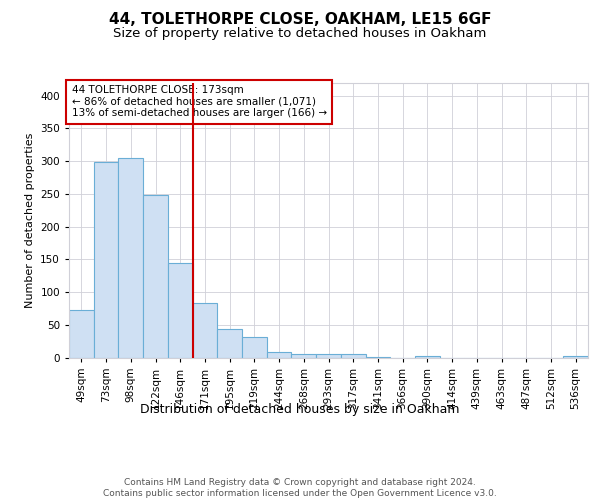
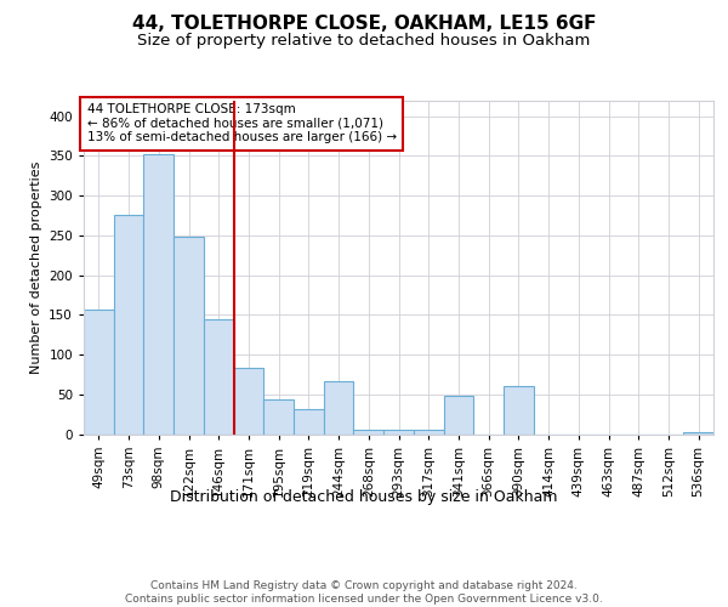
49sqm: 72 -> 156
73sqm: 299 -> 276
98sqm: 304 -> 352
244sqm: 9 -> 66
341sqm: 1 -> 48
390sqm: 3 -> 60
